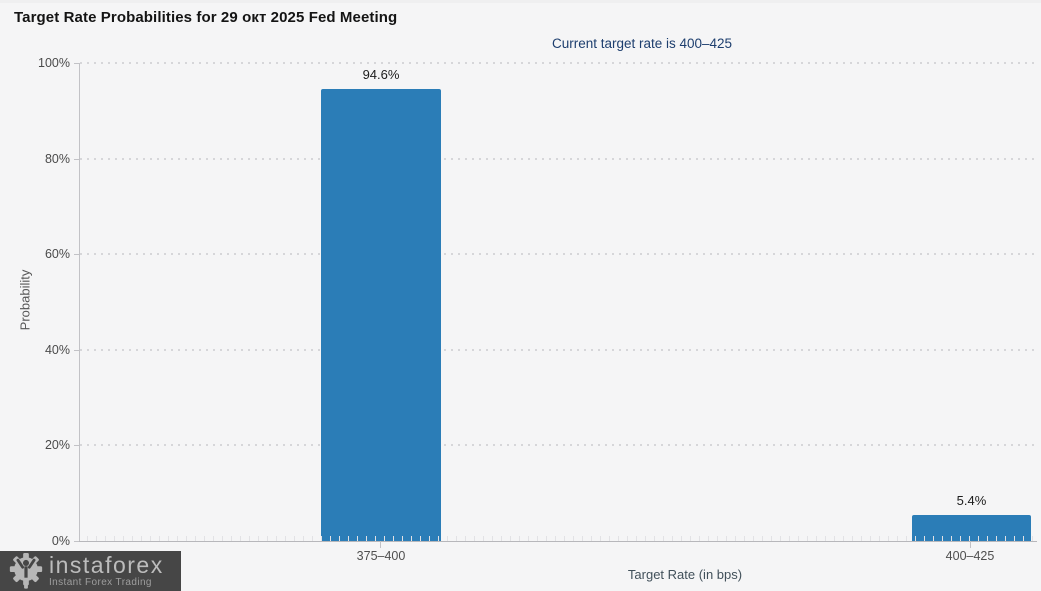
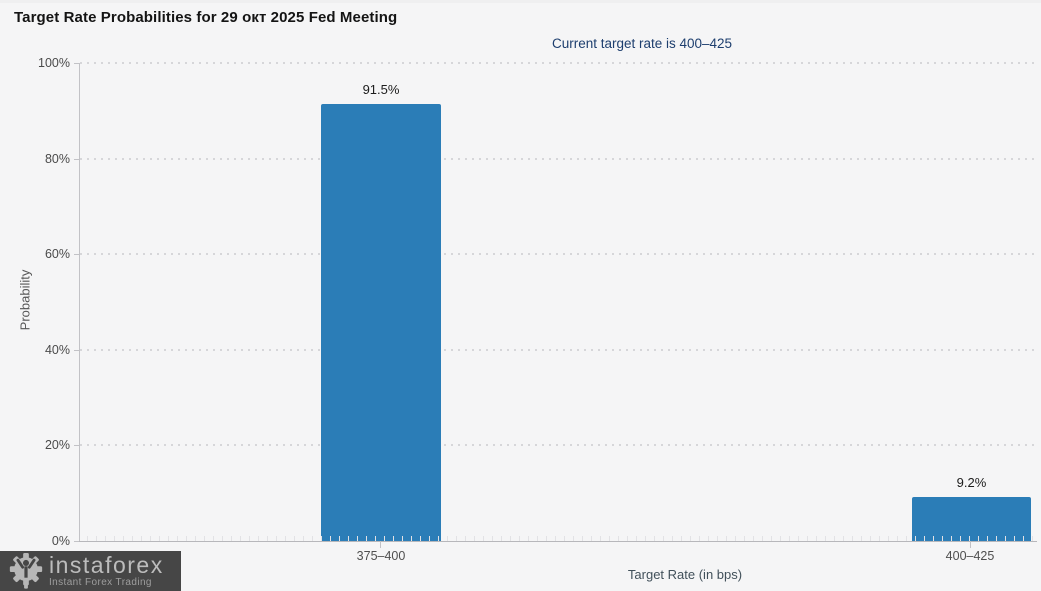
375–400: 94.6% -> 91.5%
400–425: 5.4% -> 9.2%
